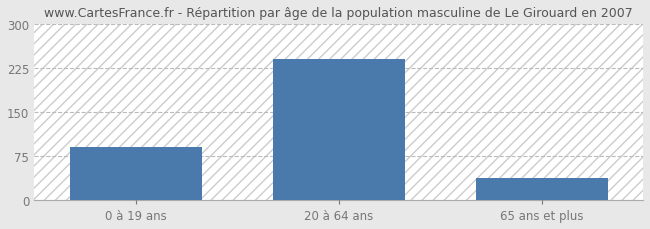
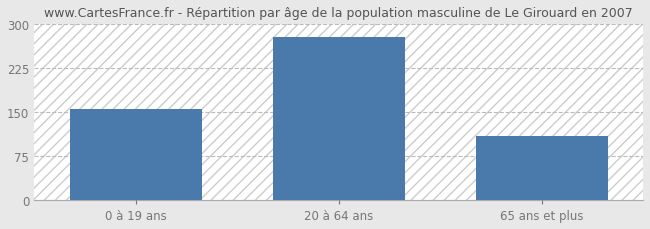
0 à 19 ans: 90 -> 156
20 à 64 ans: 240 -> 278
65 ans et plus: 38 -> 110
